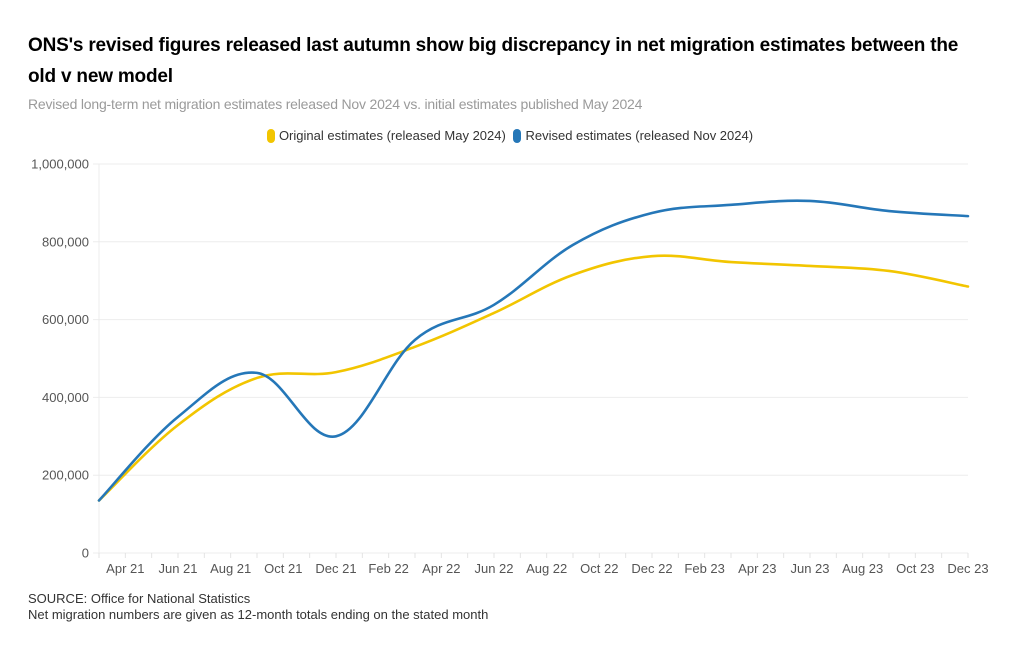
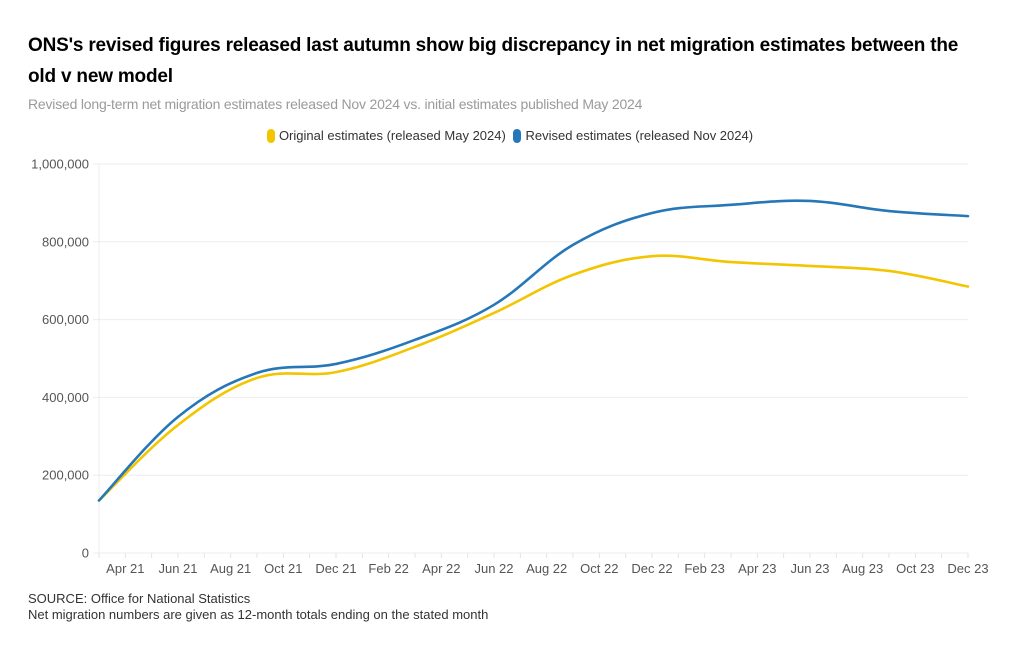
Revised estimates (released Nov 2024)/Dec 21: 300000 -> 490000
